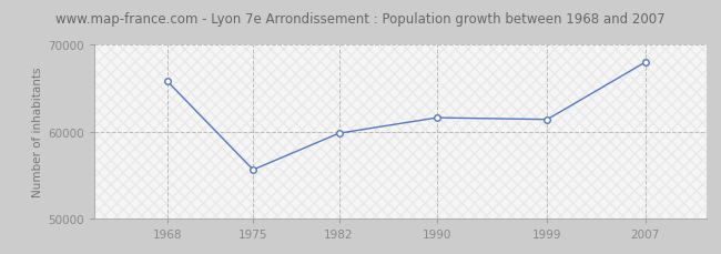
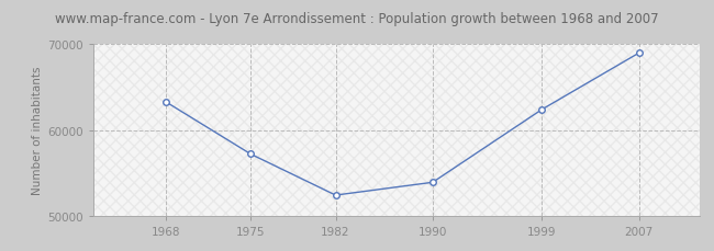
1968: 65800 -> 63300
1975: 55600 -> 57200
1982: 59800 -> 52400
1990: 61600 -> 53900
1999: 61400 -> 62400
2007: 68000 -> 69000
